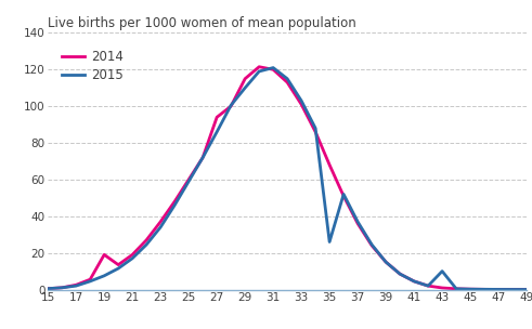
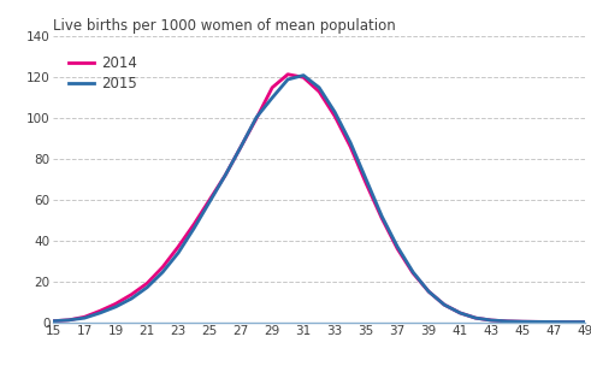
2014/19: 19 -> 9
2014/27: 94 -> 86
2015/35: 26 -> 70
2015/43: 10 -> 1
